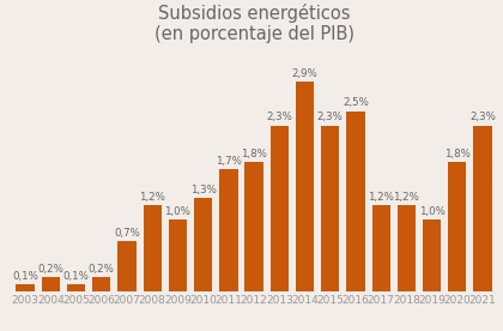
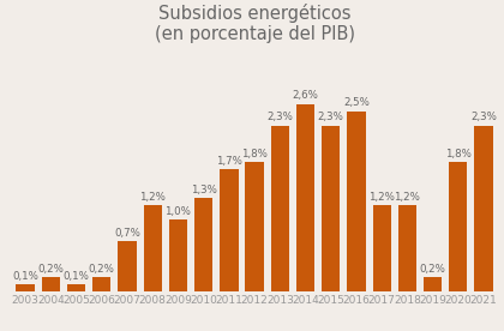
2014: 2,9% -> 2,6%
2019: 1,0% -> 0,2%
